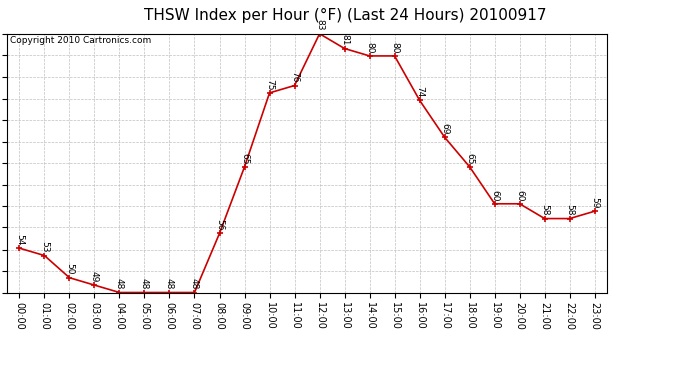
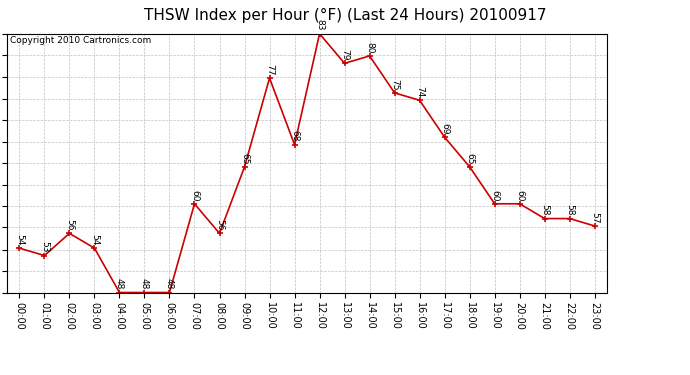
02:00: 50 -> 56
03:00: 49 -> 54
07:00: 48 -> 60
10:00: 75 -> 77
11:00: 76 -> 68
13:00: 81 -> 79
15:00: 80 -> 75
23:00: 59 -> 57
